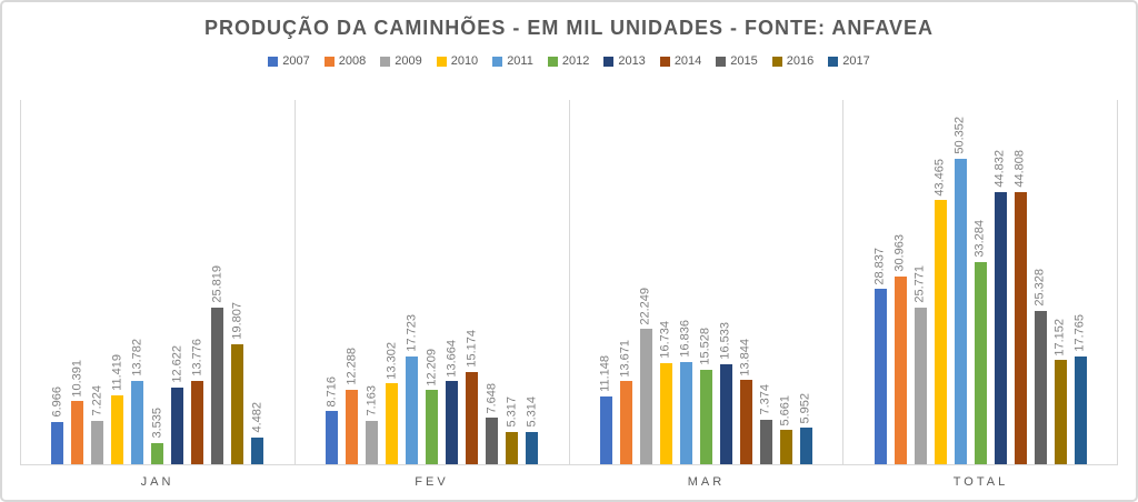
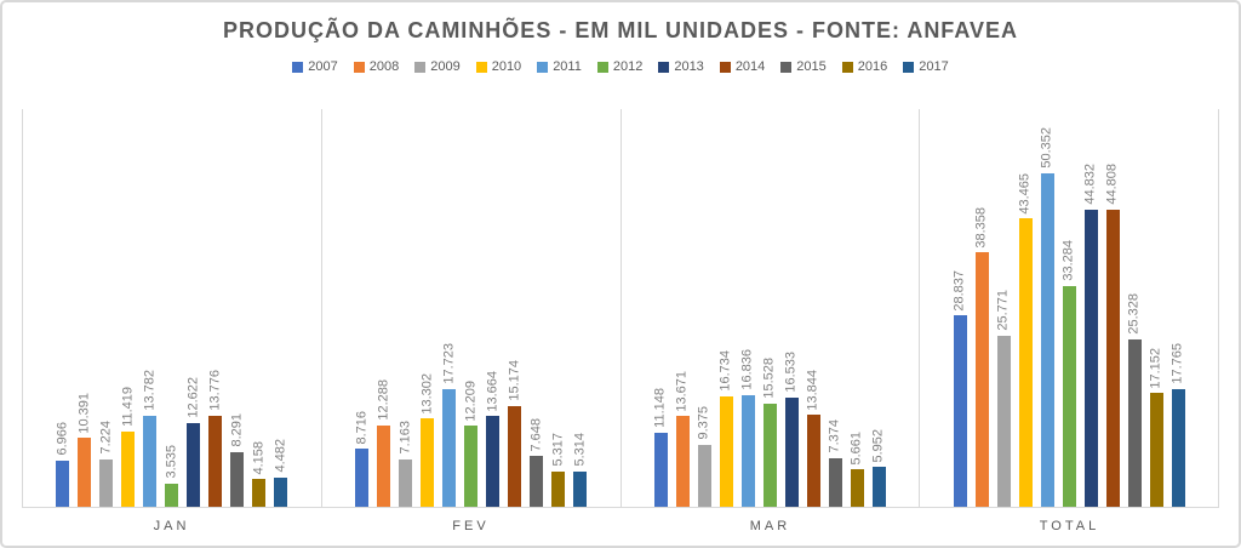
2015/JAN: 25.819 -> 8.291
2016/JAN: 19.807 -> 4.158
2009/MAR: 22.249 -> 9.375
2008/TOTAL: 30.963 -> 38.358
